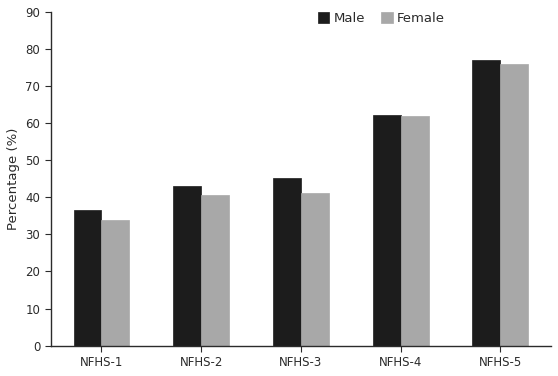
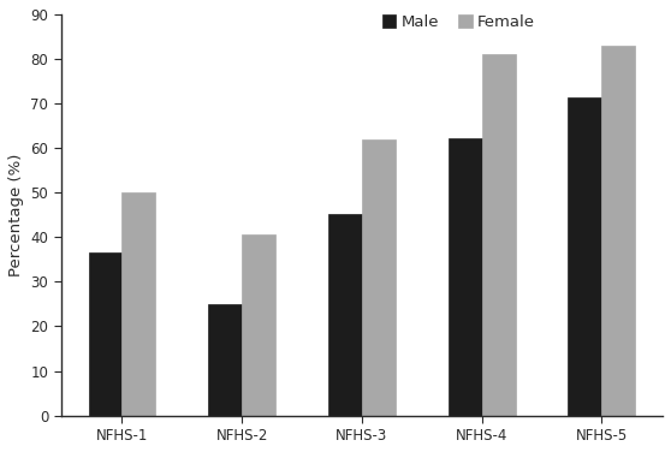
Female/NFHS-1: 34.0 -> 50.0
Male/NFHS-2: 43.0 -> 25.0
Female/NFHS-3: 41.2 -> 62.0
Female/NFHS-4: 62.0 -> 81.0
Male/NFHS-5: 77.0 -> 71.5
Female/NFHS-5: 76.0 -> 83.0
